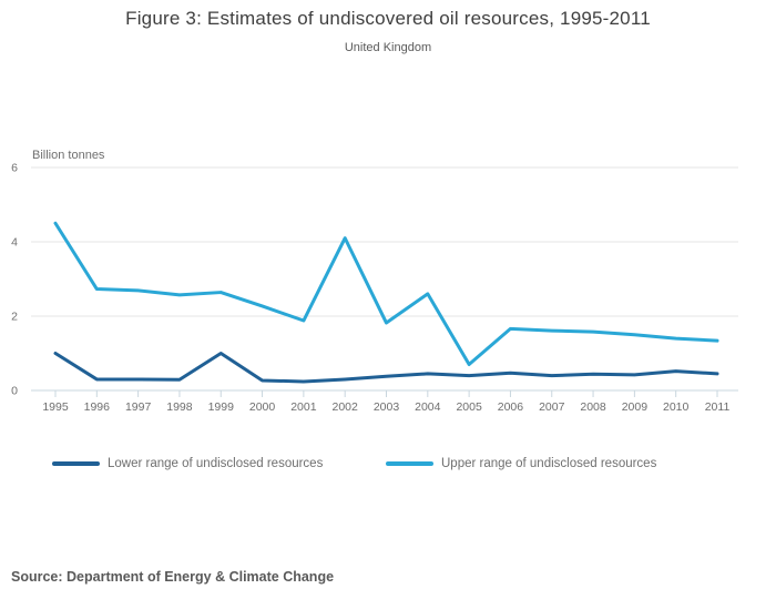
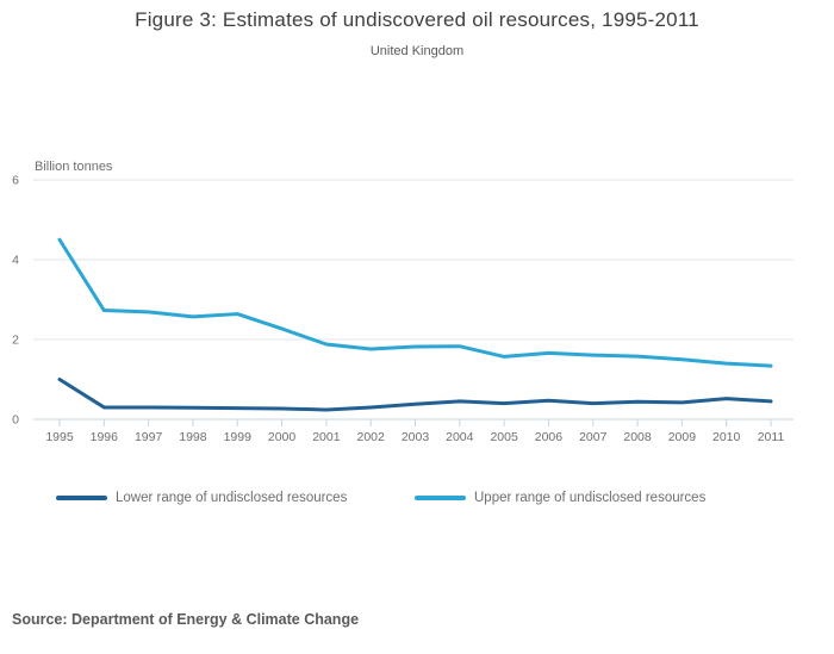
Lower range of undisclosed resources/1999: 1.0 -> 0.3
Upper range of undisclosed resources/2002: 4.1 -> 1.8
Upper range of undisclosed resources/2004: 2.6 -> 1.8
Upper range of undisclosed resources/2005: 0.7 -> 1.6
